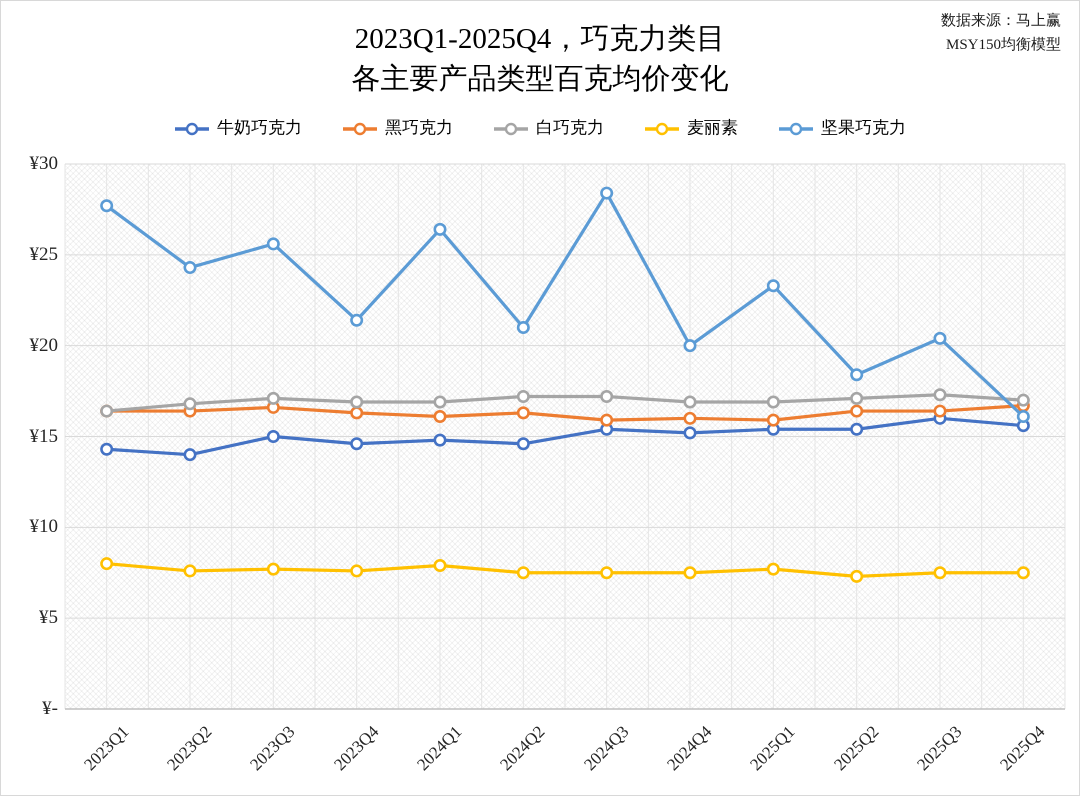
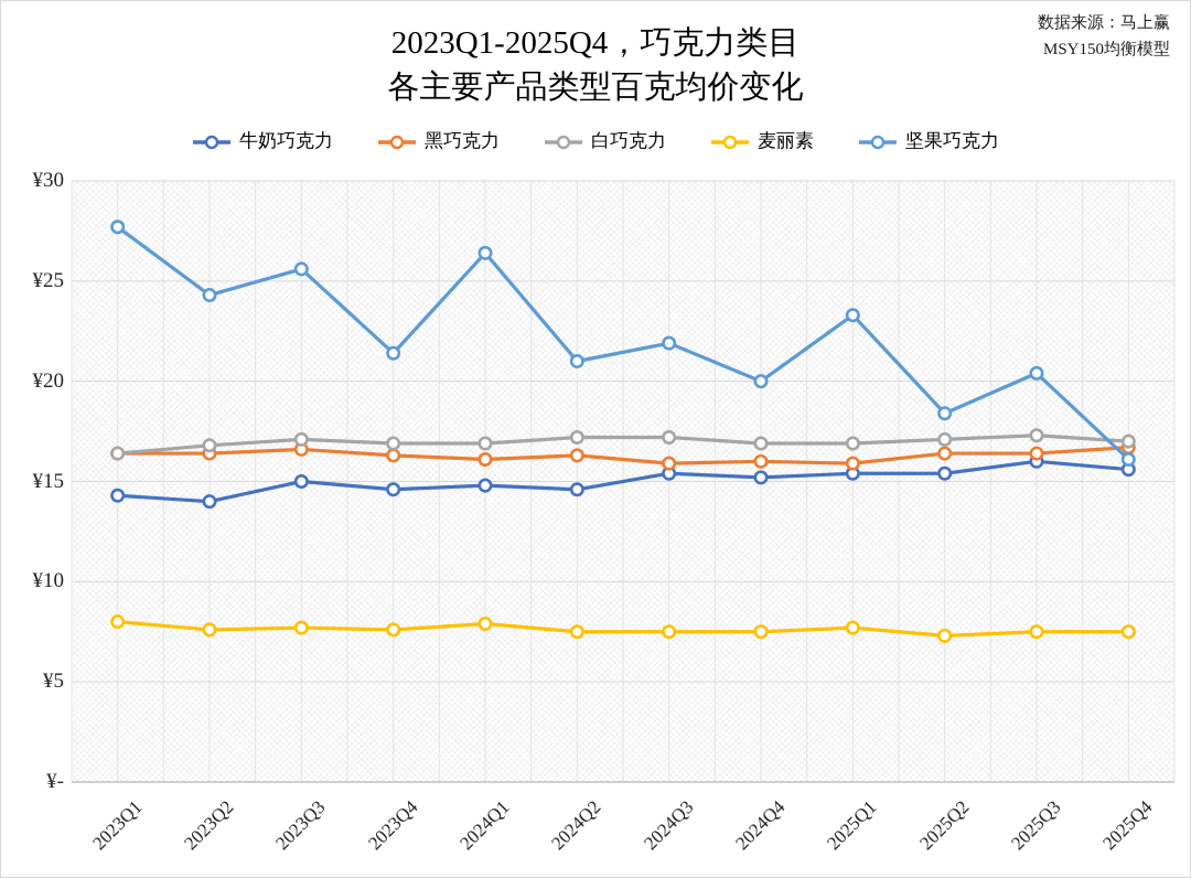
坚果巧克力/2024Q3: ¥28.4 -> ¥21.9
